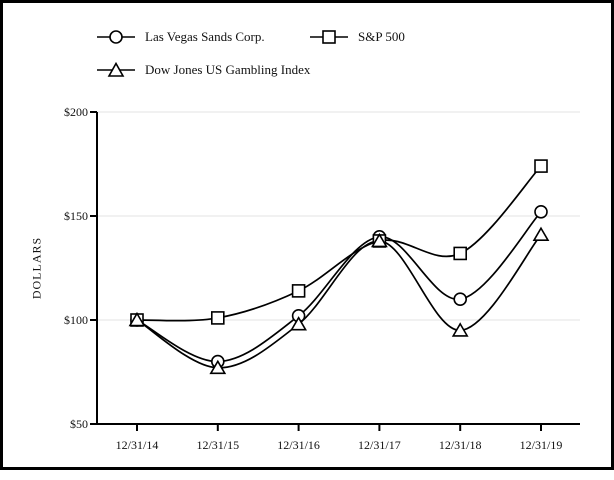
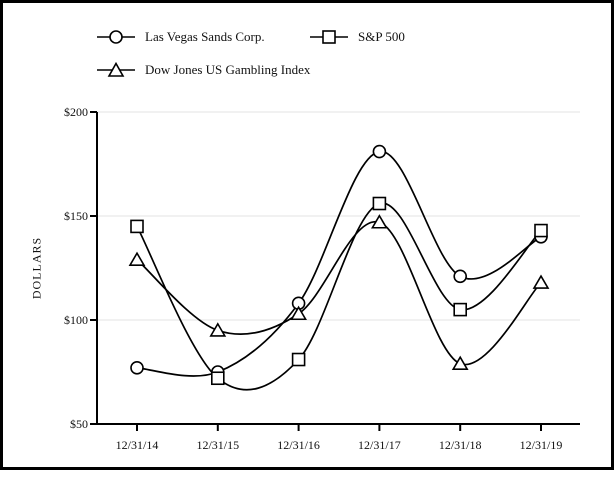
Las Vegas Sands Corp./12/31/14: $100 -> $77
S&P 500/12/31/14: $100 -> $145
Dow Jones US Gambling Index/12/31/14: $100 -> $129
Las Vegas Sands Corp./12/31/15: $80 -> $75
S&P 500/12/31/15: $101 -> $72
Dow Jones US Gambling Index/12/31/15: $77 -> $95
Las Vegas Sands Corp./12/31/16: $102 -> $108
S&P 500/12/31/16: $114 -> $81
Dow Jones US Gambling Index/12/31/16: $98 -> $103
Las Vegas Sands Corp./12/31/17: $140 -> $181
S&P 500/12/31/17: $138 -> $156
Dow Jones US Gambling Index/12/31/17: $138 -> $147
Las Vegas Sands Corp./12/31/18: $110 -> $121
S&P 500/12/31/18: $132 -> $105
Dow Jones US Gambling Index/12/31/18: $95 -> $79
Las Vegas Sands Corp./12/31/19: $152 -> $140
S&P 500/12/31/19: $174 -> $143
Dow Jones US Gambling Index/12/31/19: $141 -> $118
